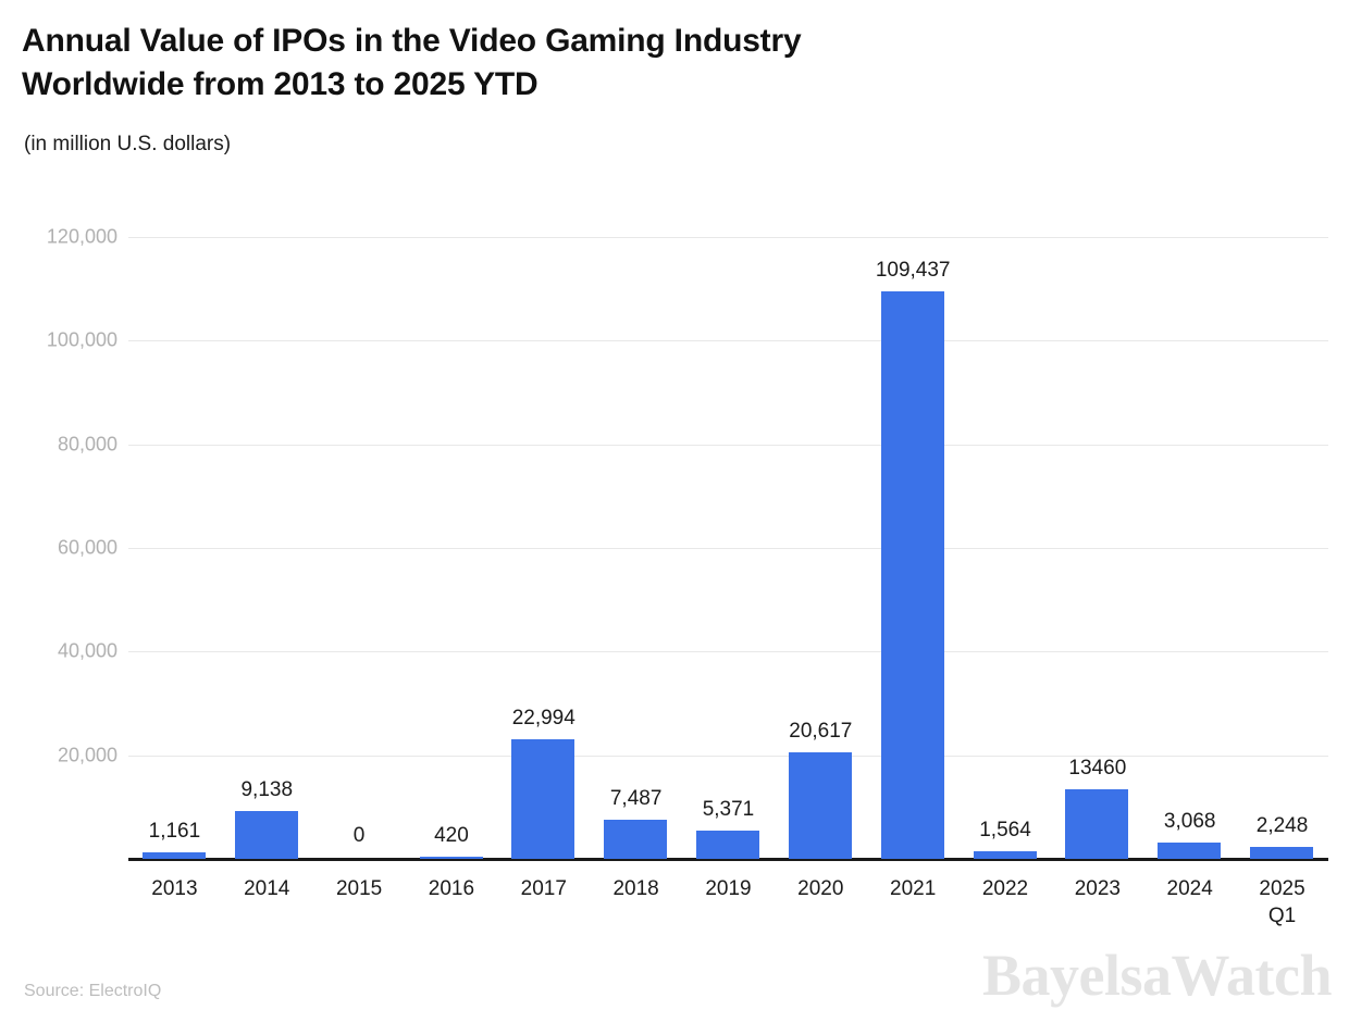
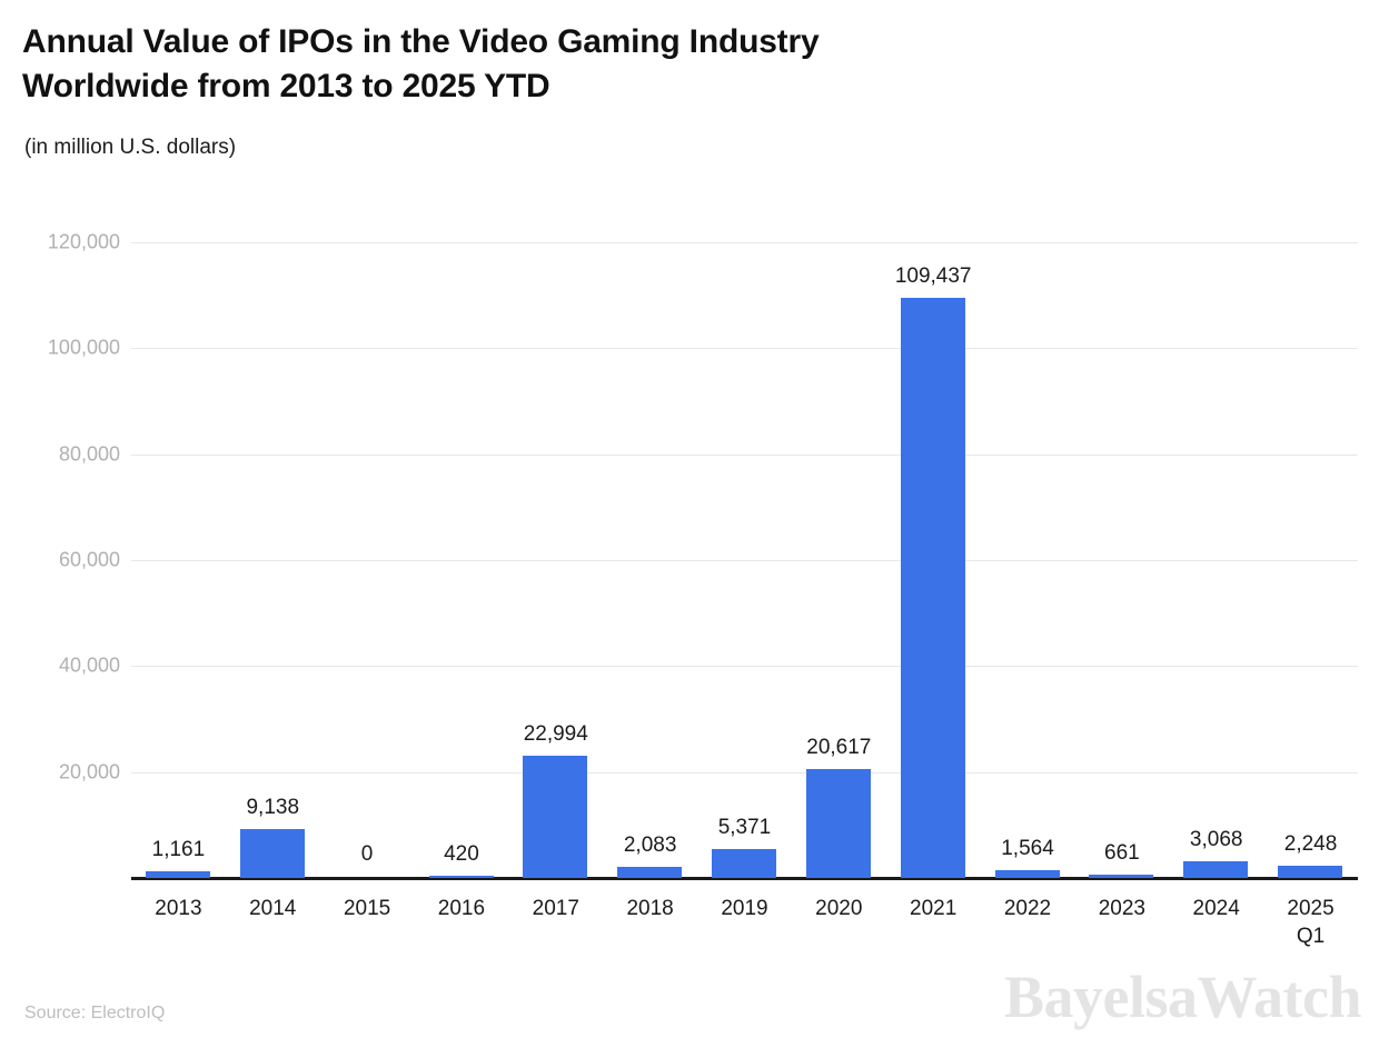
2018: 7,487 -> 2,083
2023: 13460 -> 661
